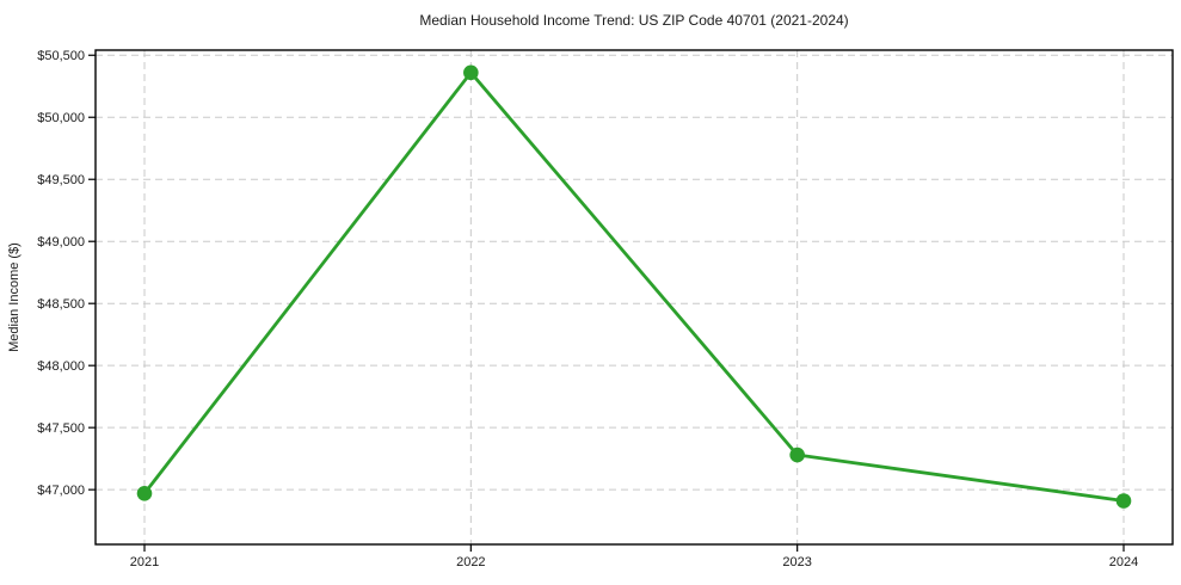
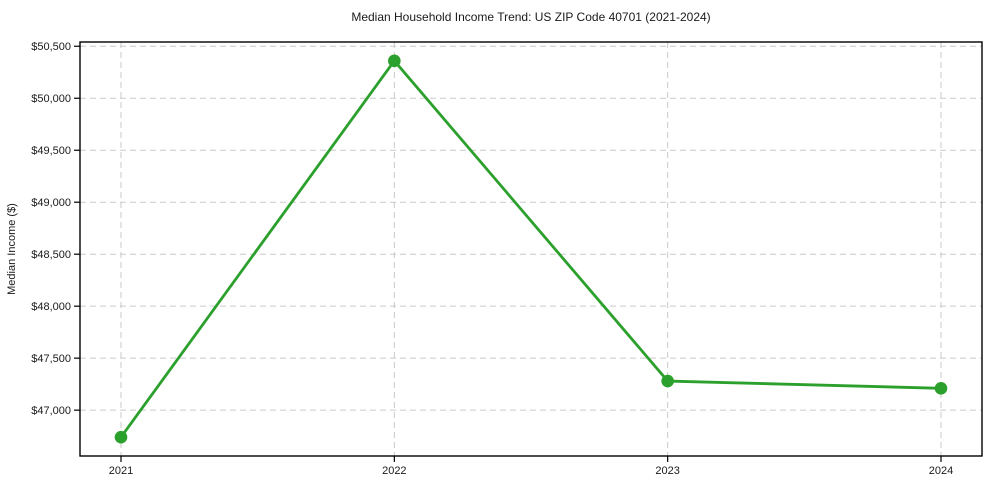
2021: $46970 -> $46740
2024: $46910 -> $47210
